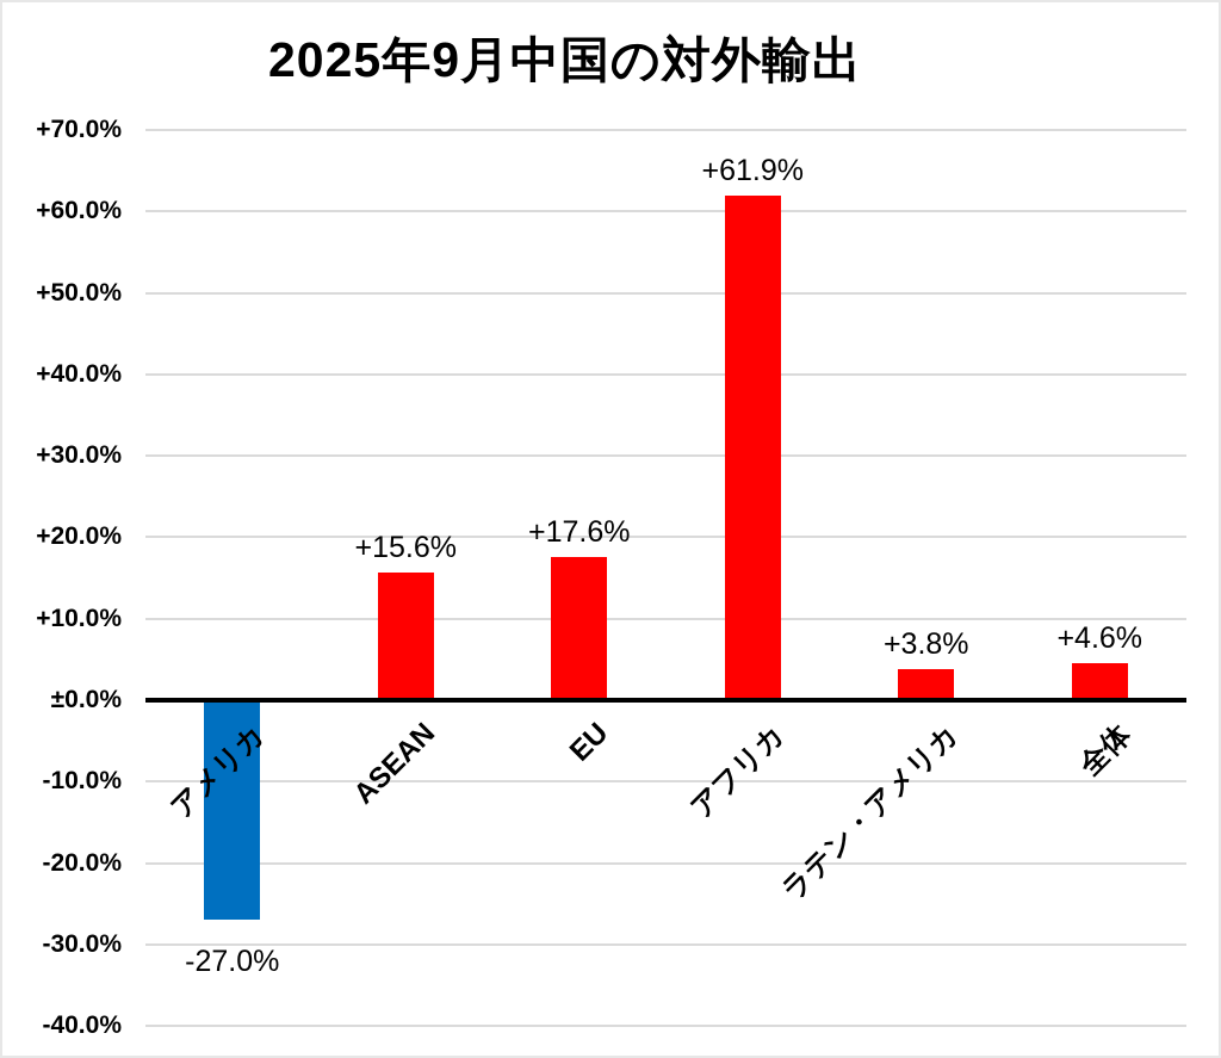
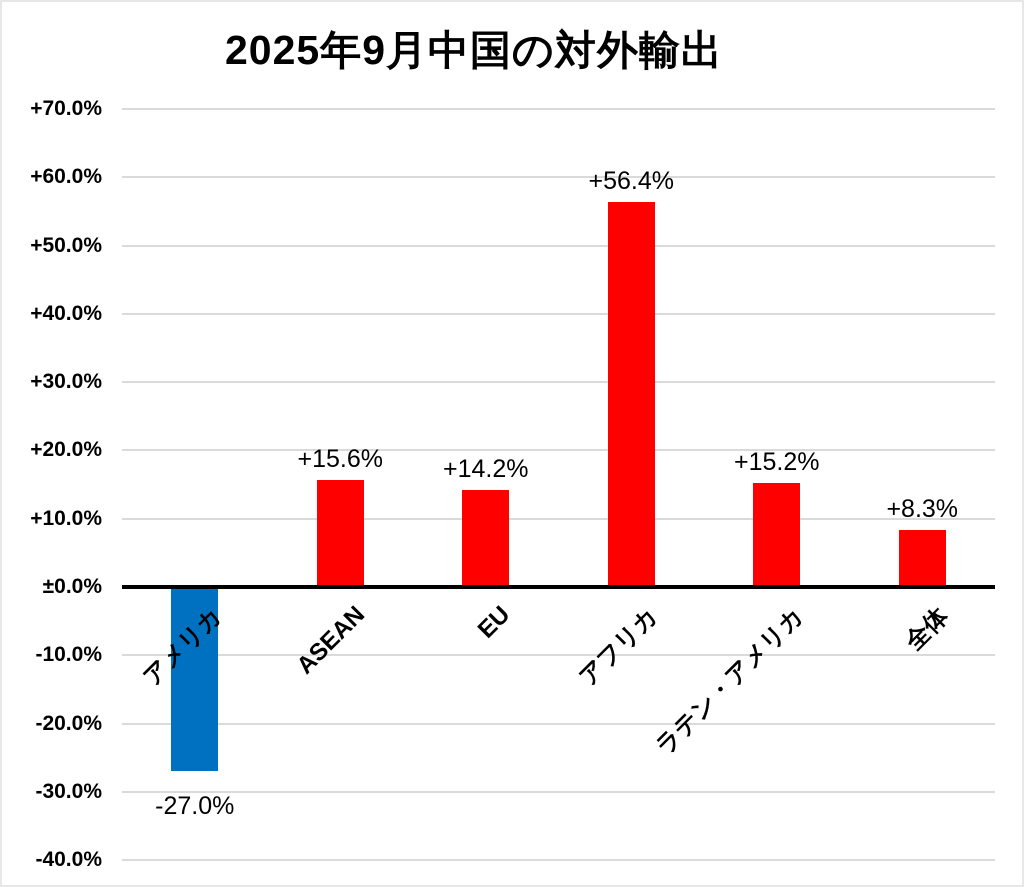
EU: +17.6% -> +14.2%
アフリカ: +61.9% -> +56.4%
ラテン・アメリカ: +3.8% -> +15.2%
全体: +4.6% -> +8.3%
